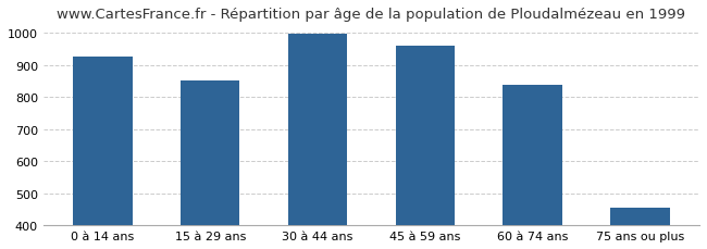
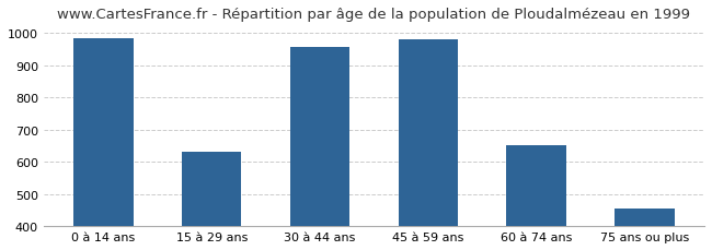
0 à 14 ans: 925 -> 985
15 à 29 ans: 853 -> 630
30 à 44 ans: 998 -> 955
45 à 59 ans: 960 -> 980
60 à 74 ans: 838 -> 650
